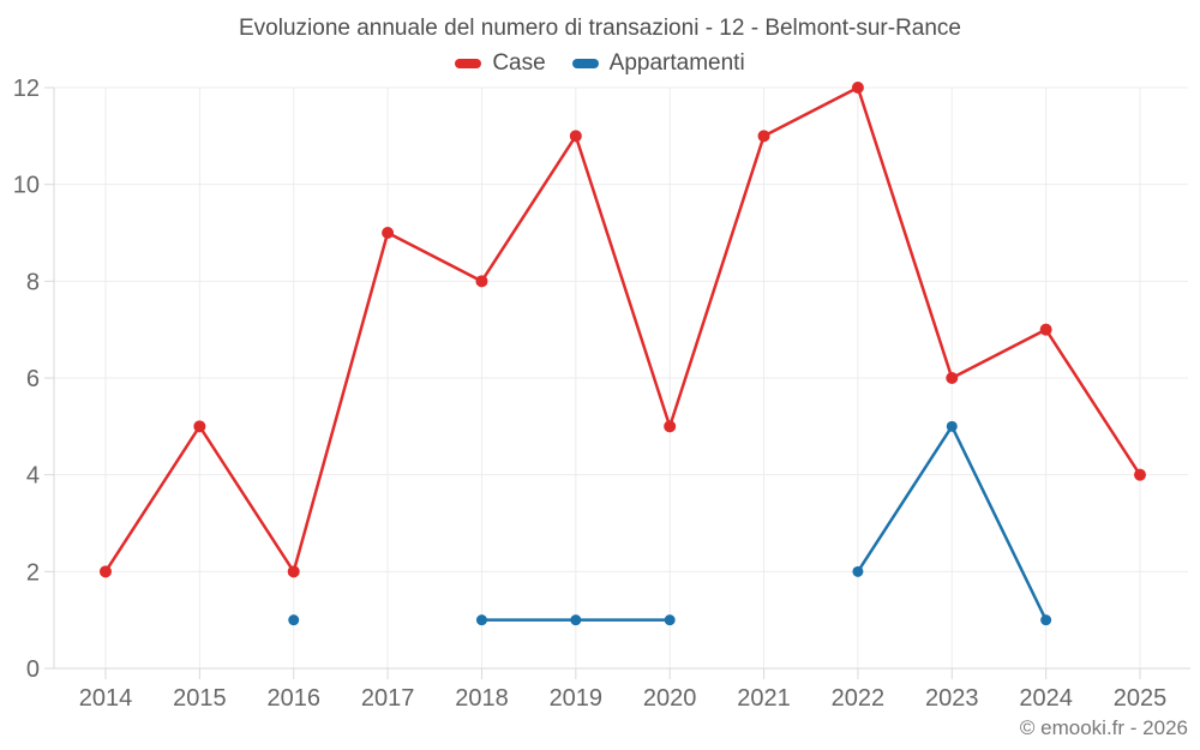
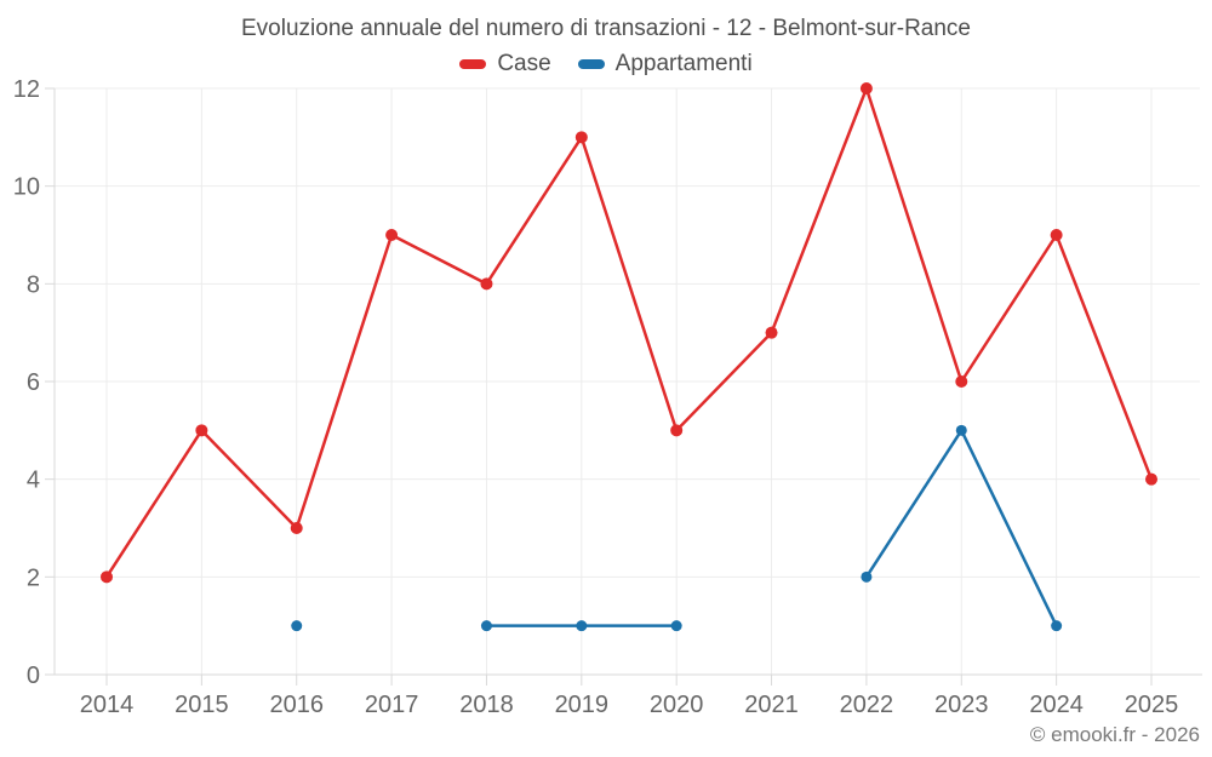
Case/2016: 2 -> 3
Case/2021: 11 -> 7
Case/2024: 7 -> 9
